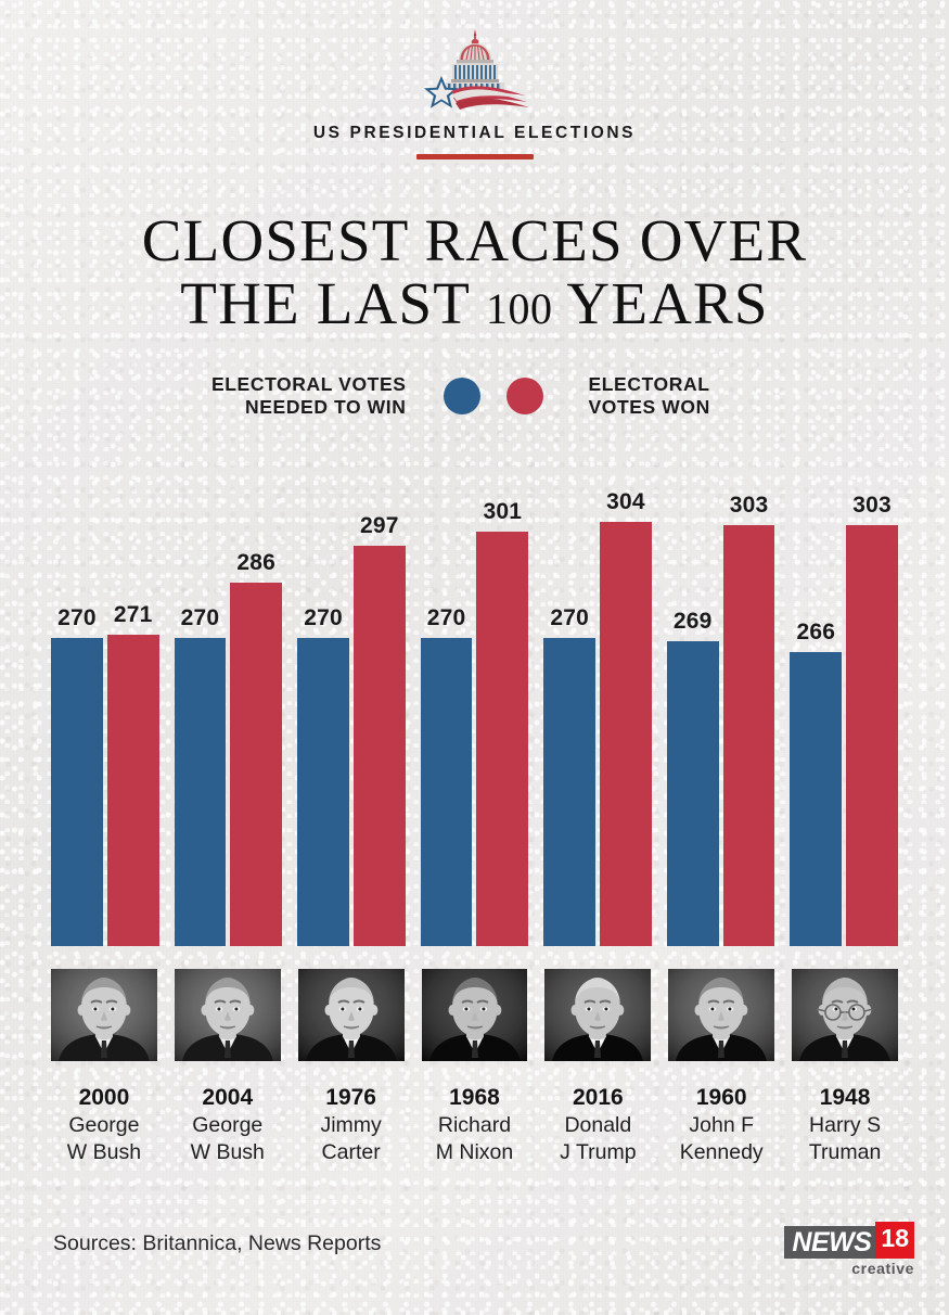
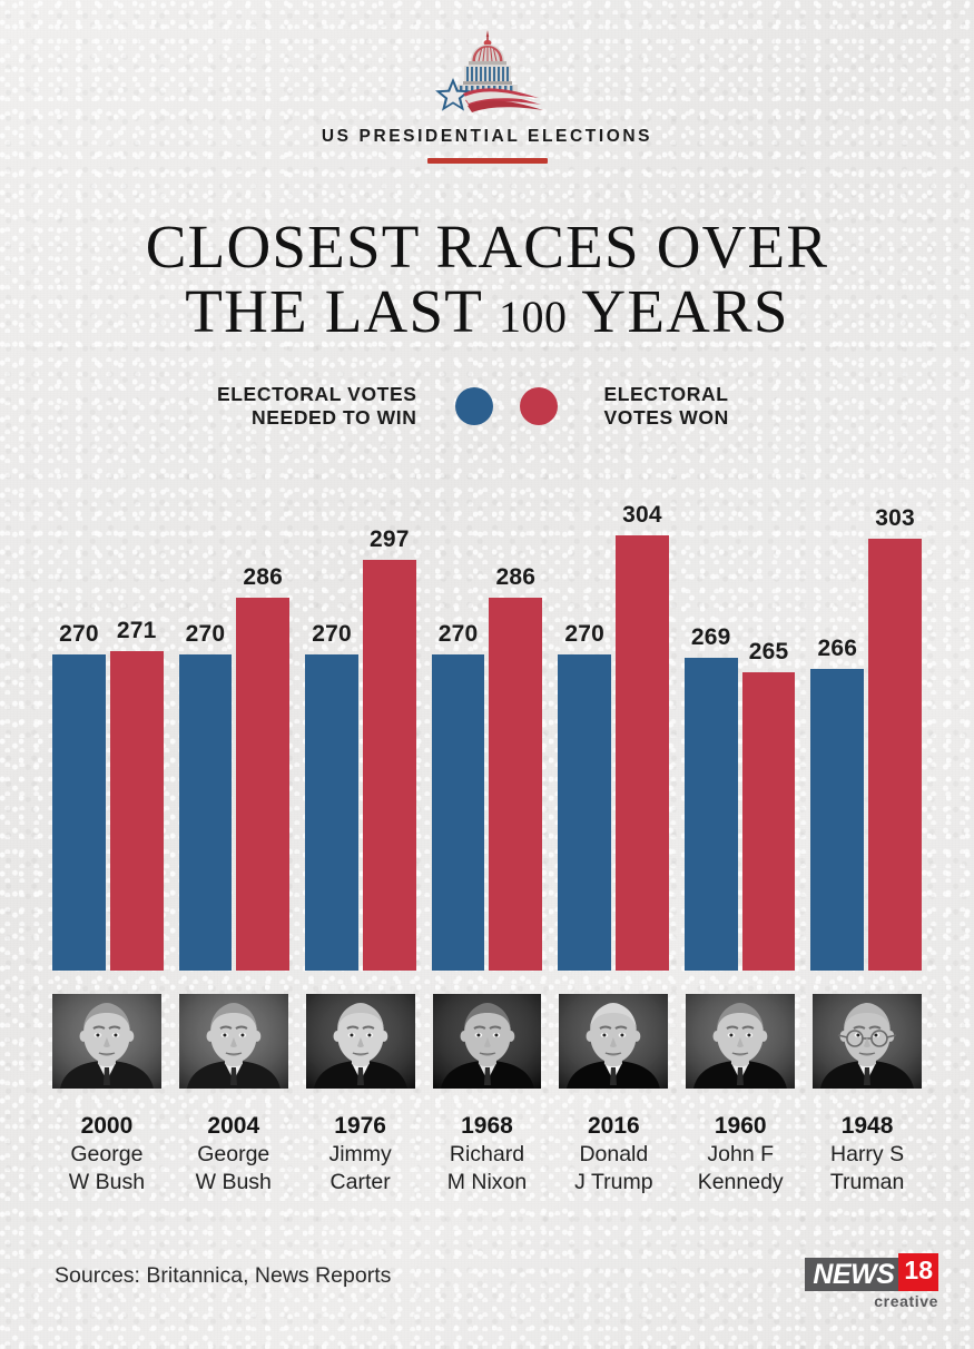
ELECTORAL VOTES WON/1968: 301 -> 286
ELECTORAL VOTES WON/1960: 303 -> 265
